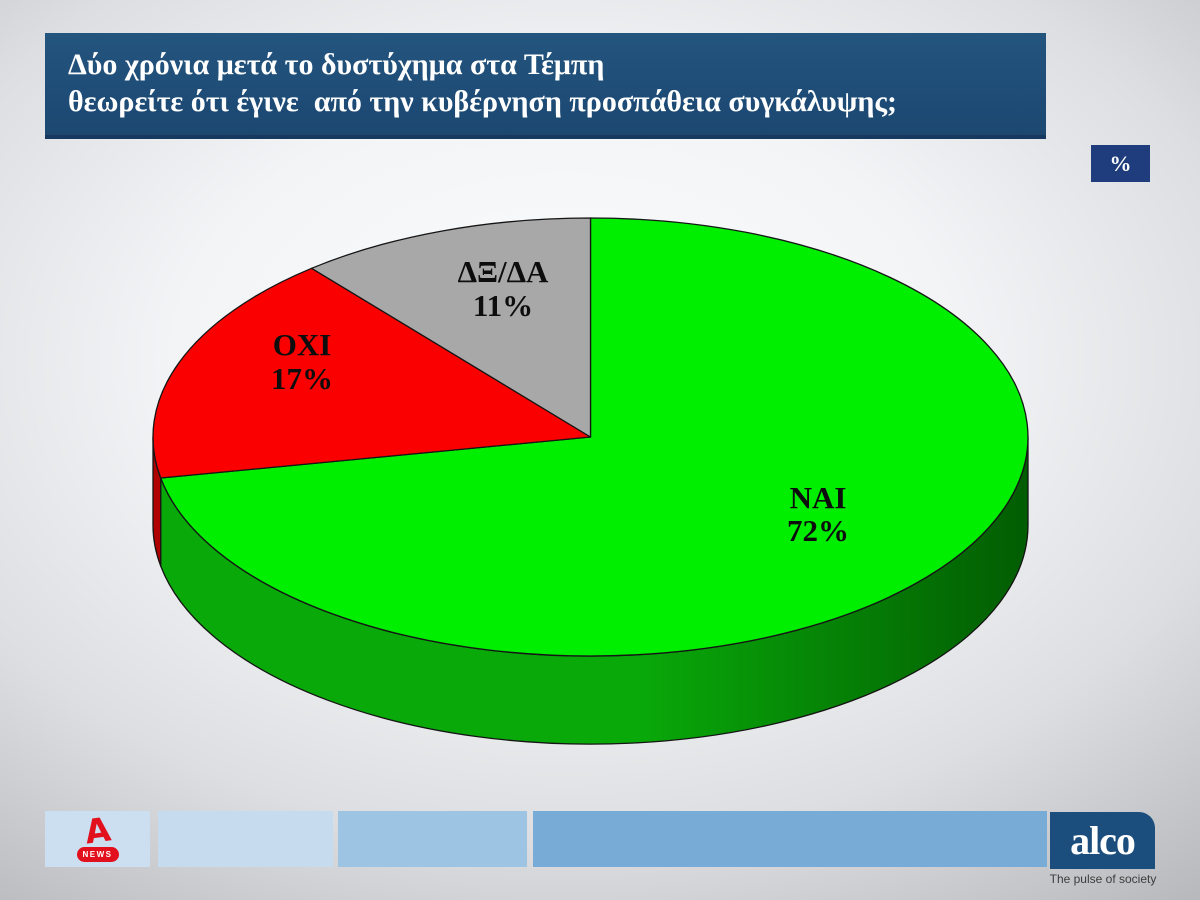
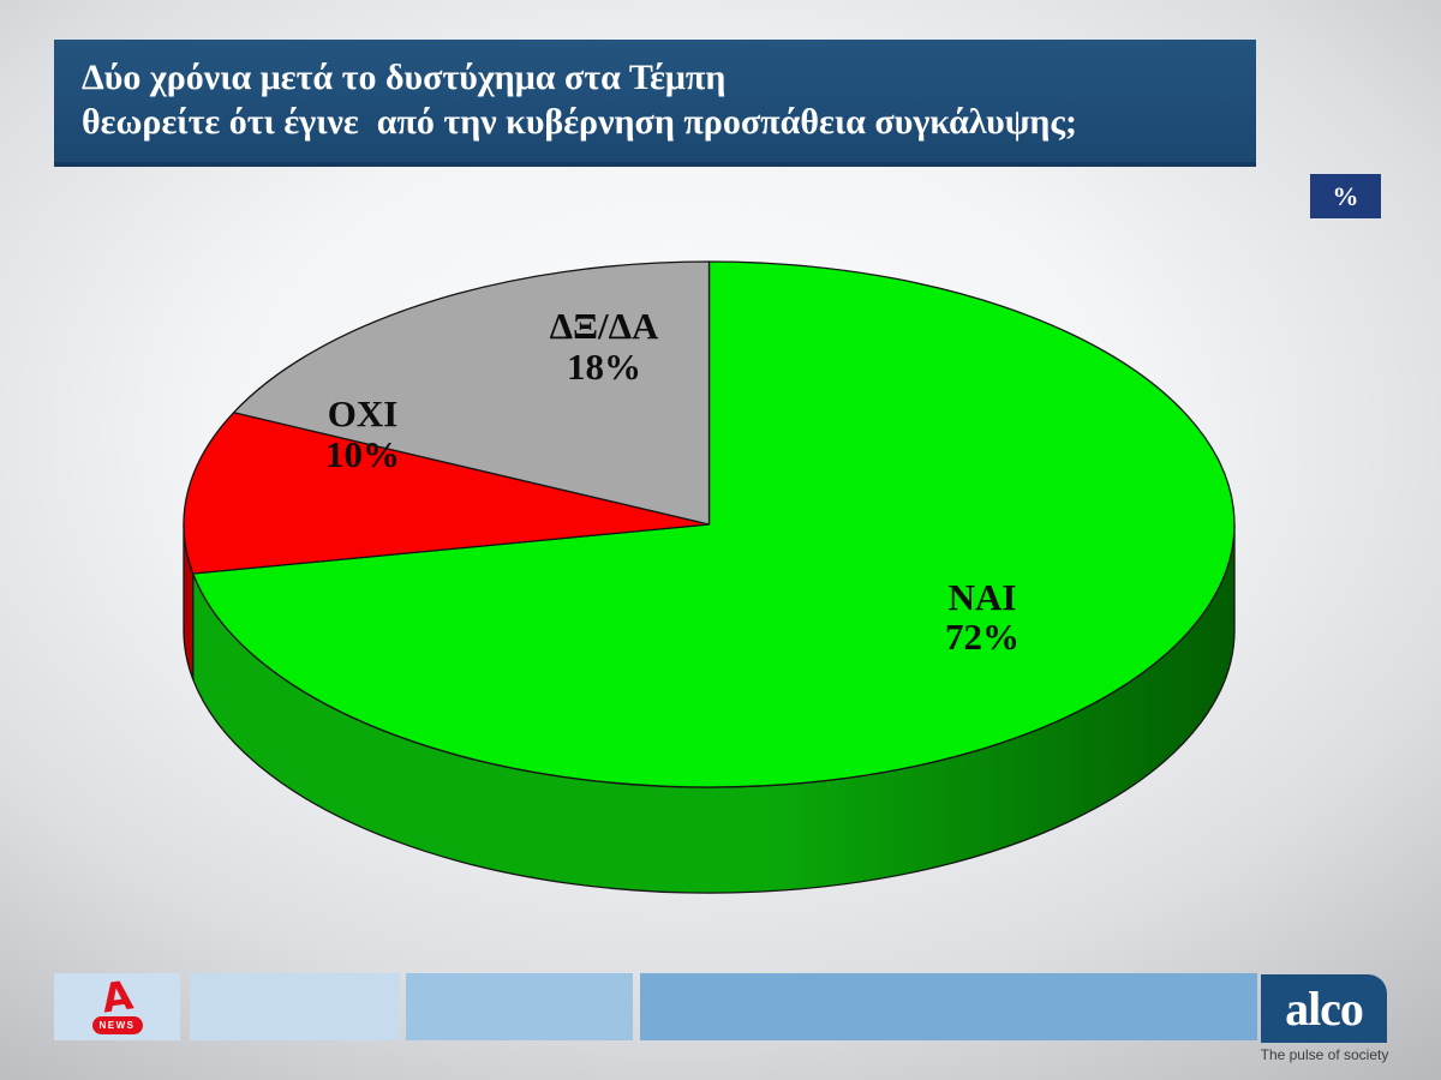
ΟΧΙ: 17% -> 10%
ΔΞ/ΔΑ: 11% -> 18%
